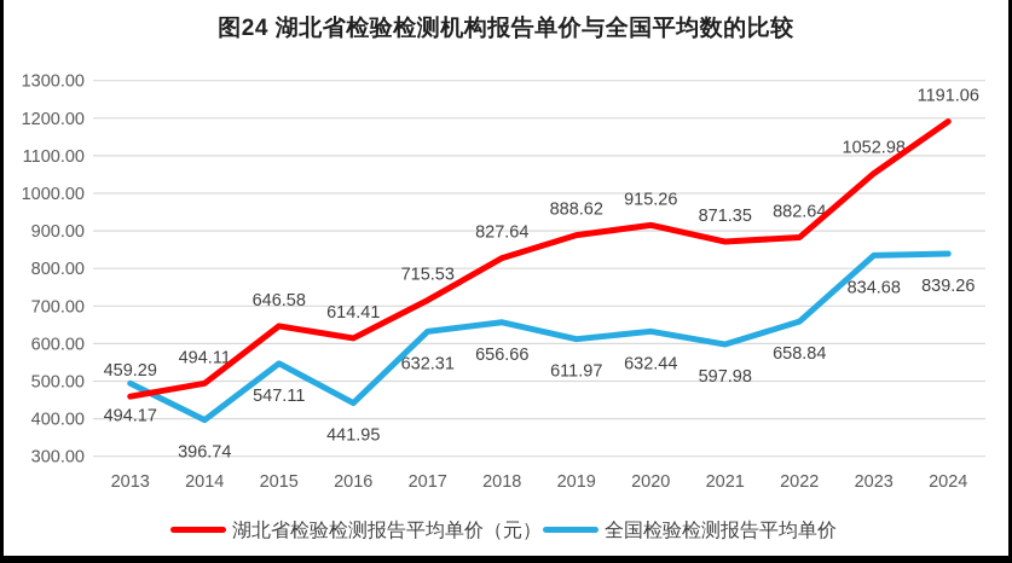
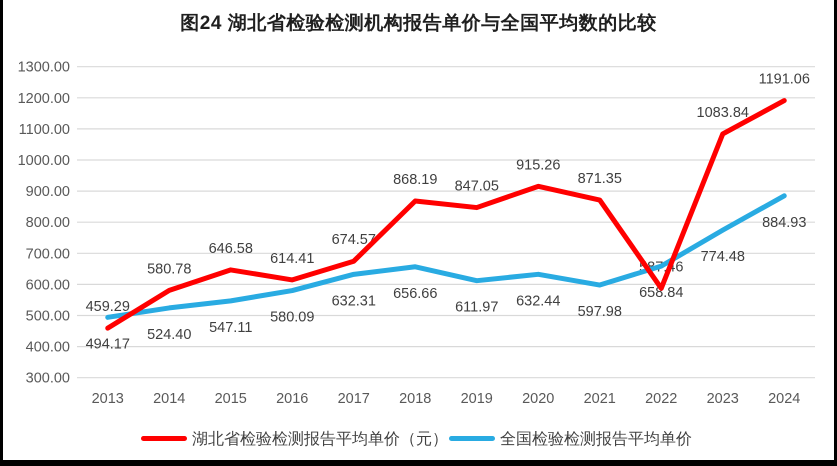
湖北省检验检测报告平均单价（元）/2014: 494.11 -> 580.78
全国检验检测报告平均单价/2014: 396.74 -> 524.40
全国检验检测报告平均单价/2016: 441.95 -> 580.09
湖北省检验检测报告平均单价（元）/2017: 715.53 -> 674.57
湖北省检验检测报告平均单价（元）/2018: 827.64 -> 868.19
湖北省检验检测报告平均单价（元）/2019: 888.62 -> 847.05
湖北省检验检测报告平均单价（元）/2022: 882.64 -> 587.46
湖北省检验检测报告平均单价（元）/2023: 1052.98 -> 1083.84
全国检验检测报告平均单价/2023: 834.68 -> 774.48
全国检验检测报告平均单价/2024: 839.26 -> 884.93
